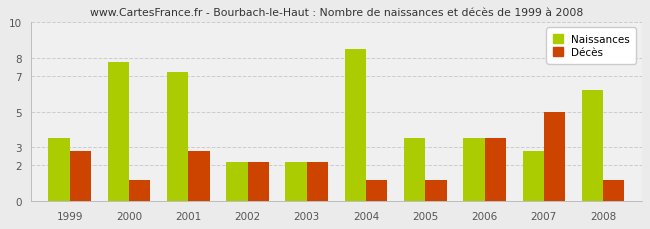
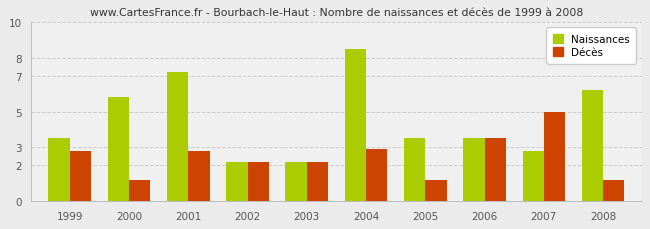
Naissances/2000: 7.8 -> 5.8
Décès/2004: 1.2 -> 2.9
